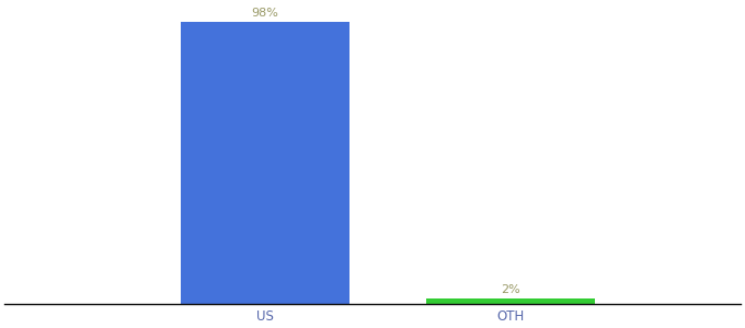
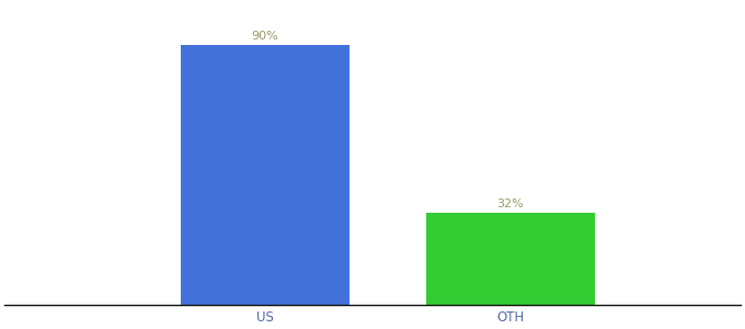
US: 98% -> 90%
OTH: 2% -> 32%
